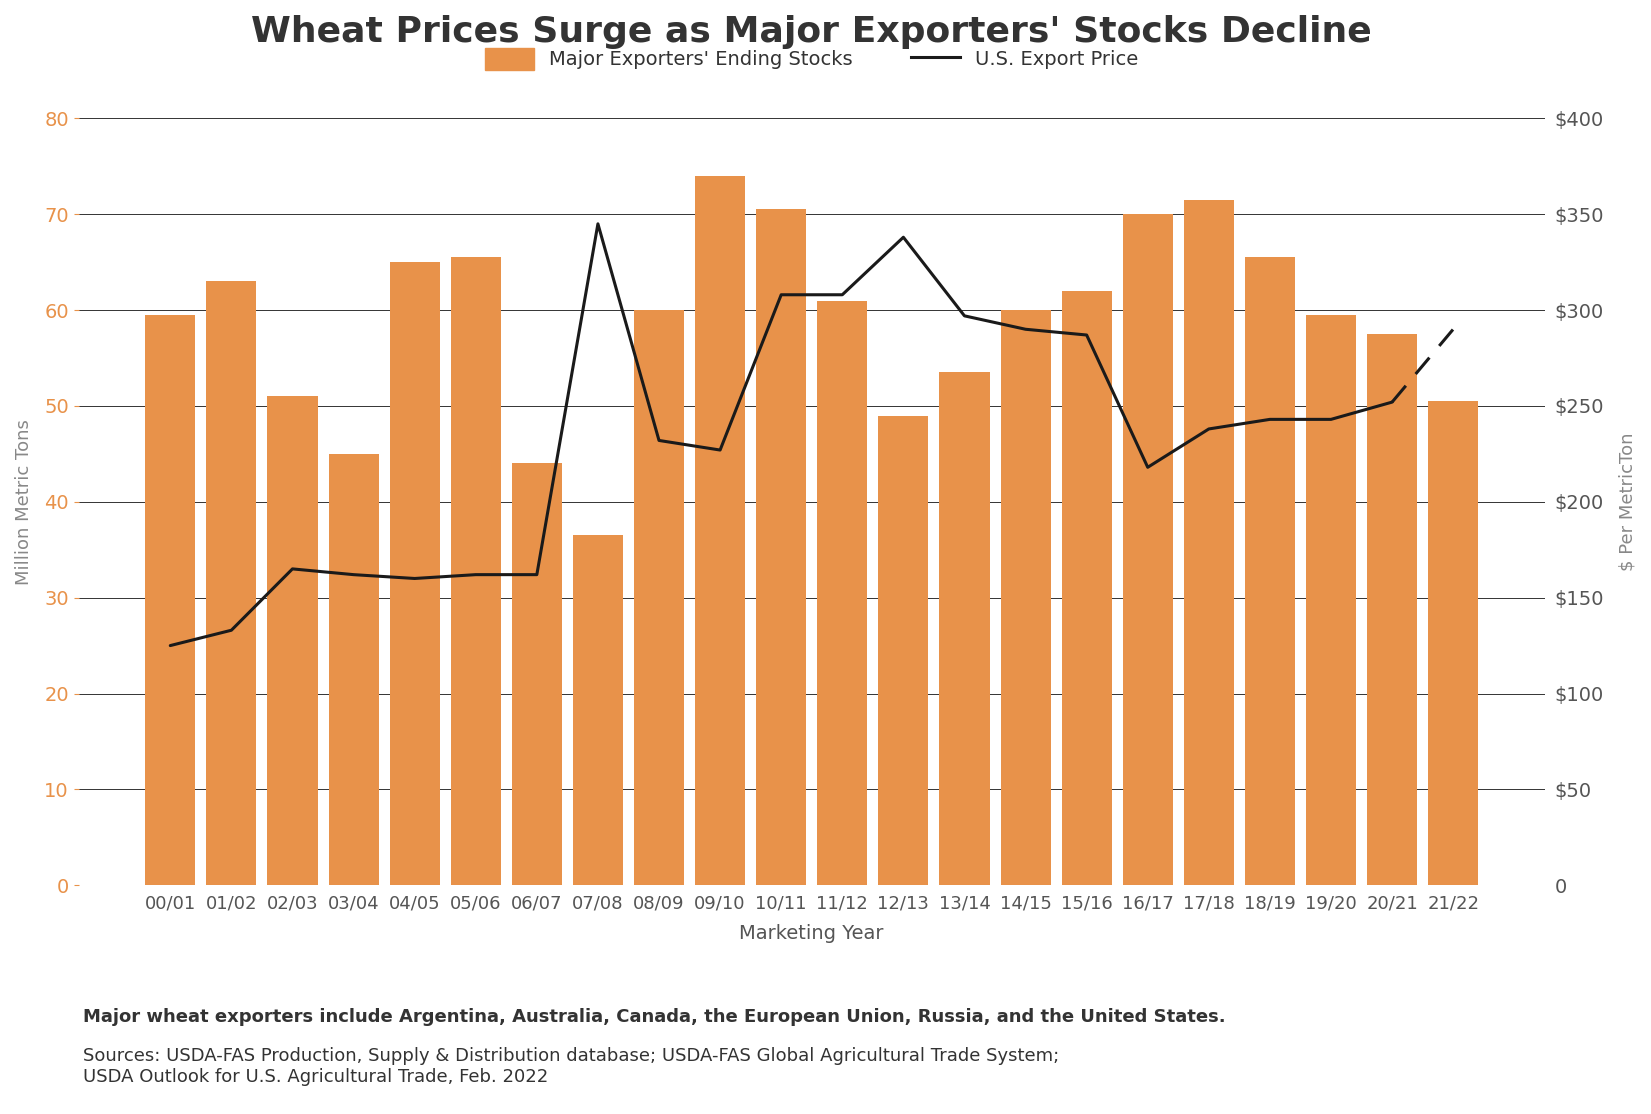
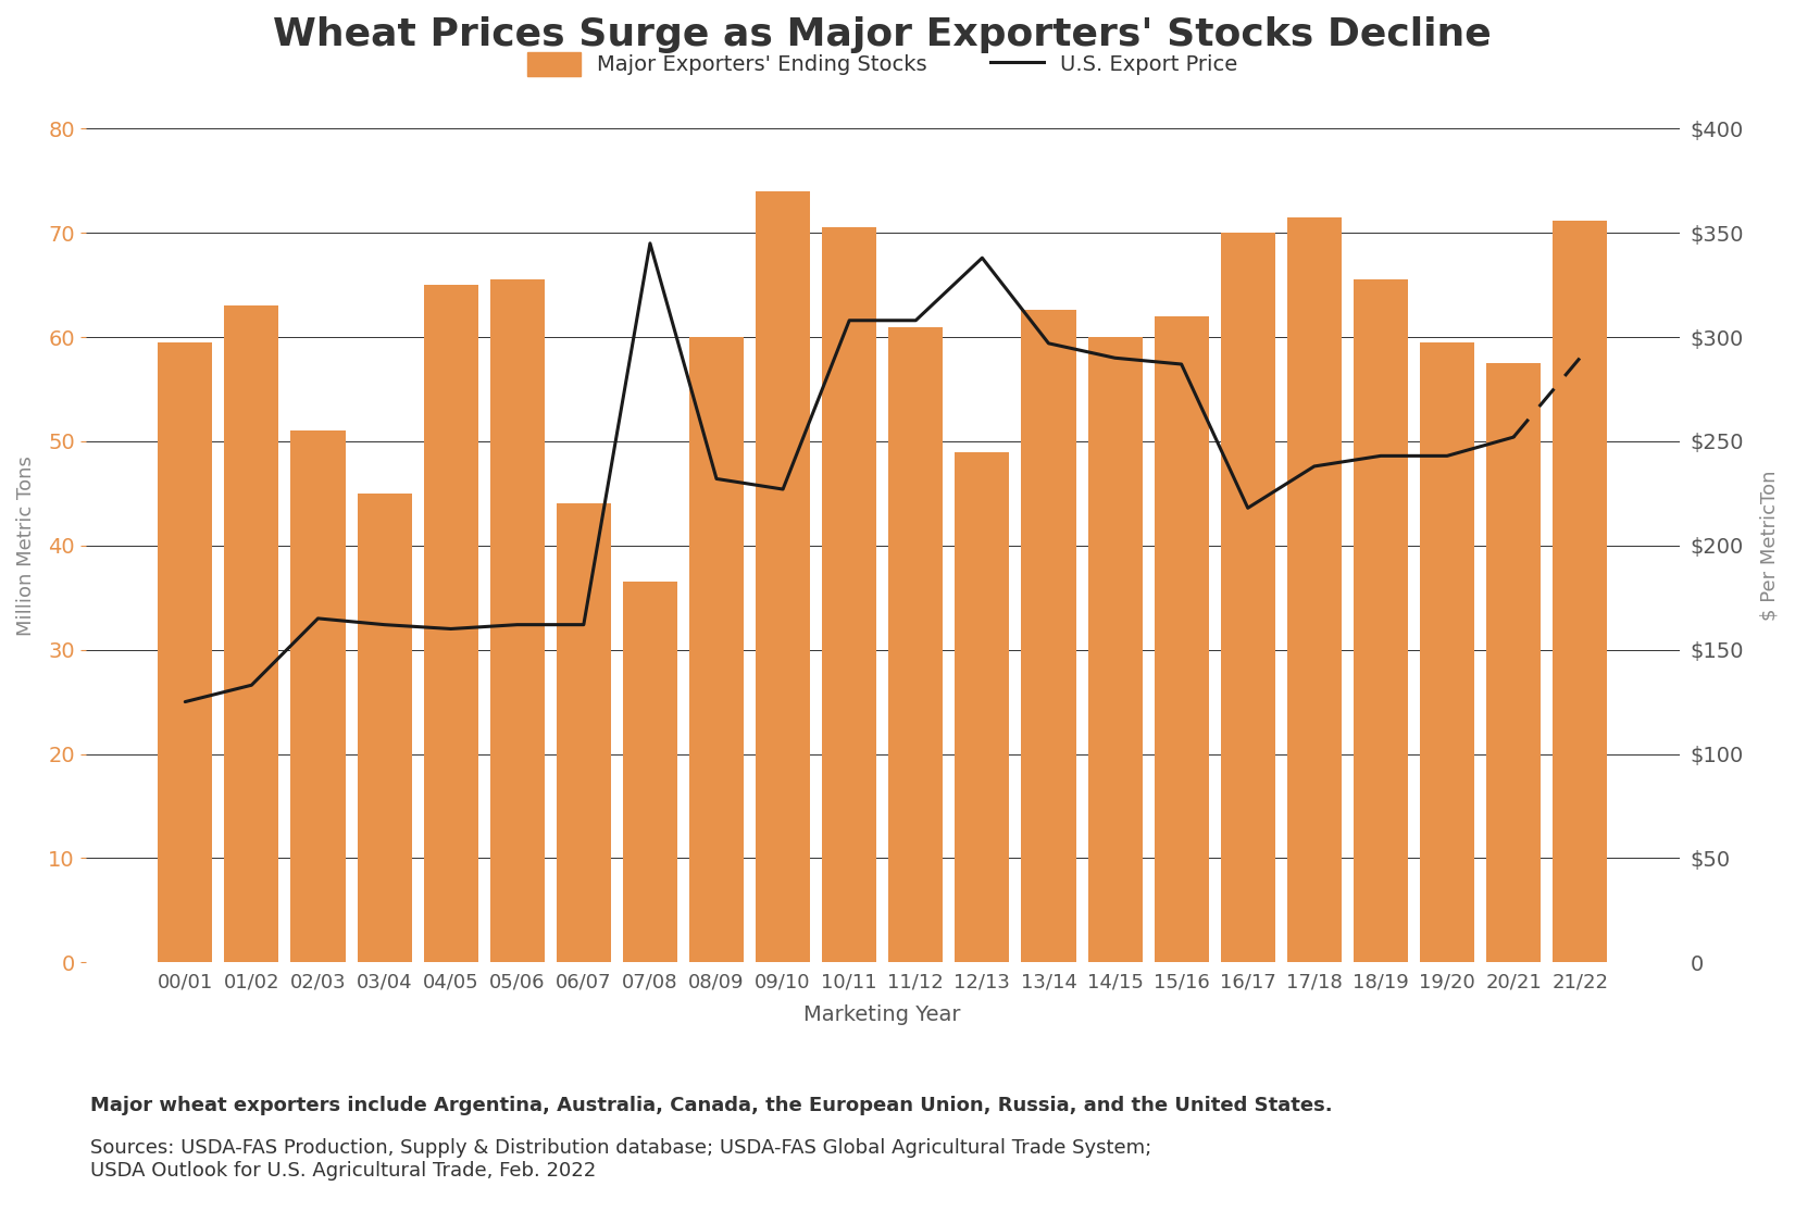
Major Exporters' Ending Stocks/13/14: 53.5 -> 62.6
Major Exporters' Ending Stocks/21/22: 50.5 -> 71.2
